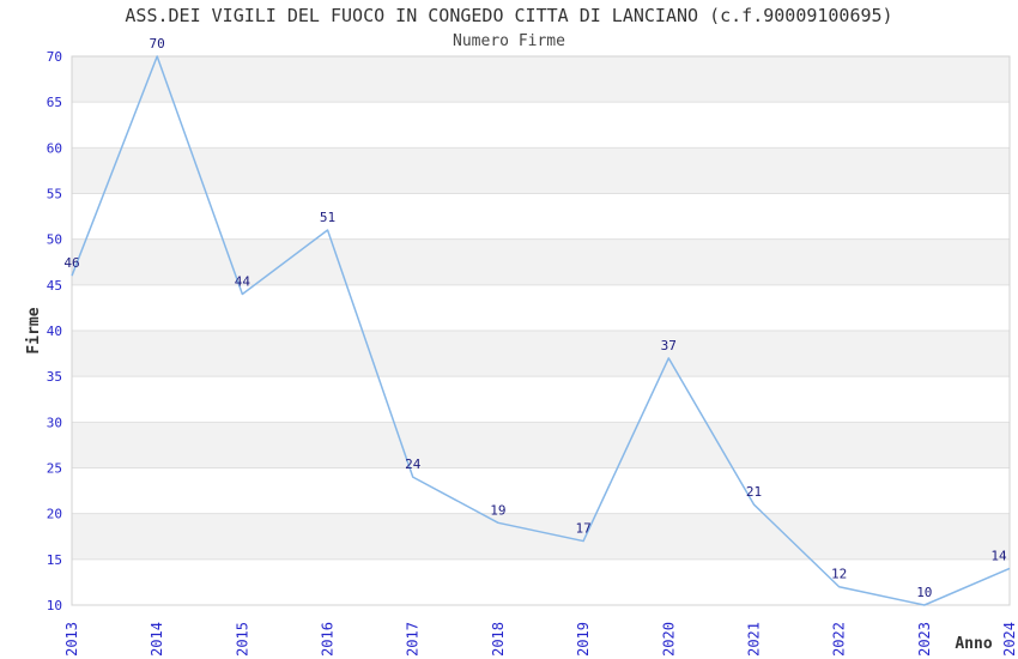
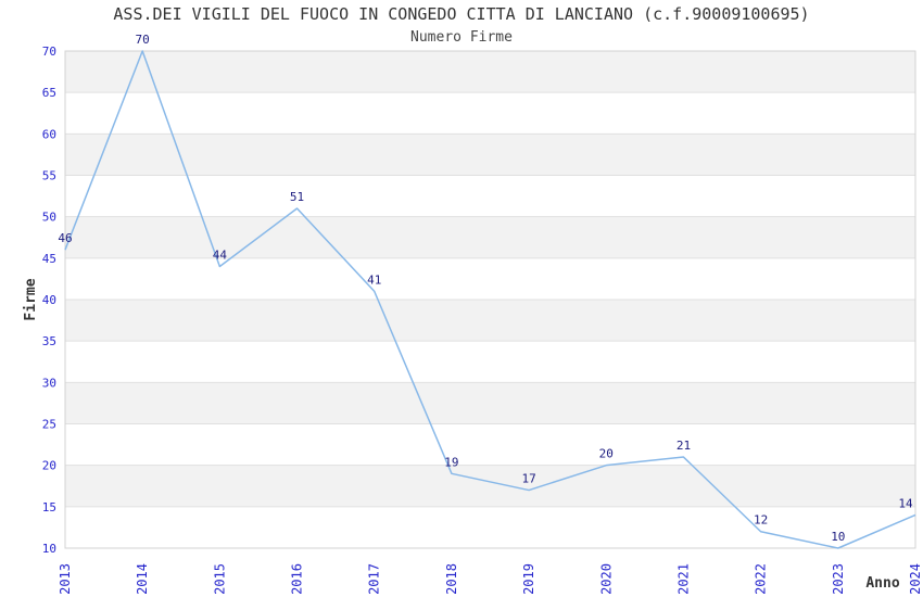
2017: 24 -> 41
2020: 37 -> 20
